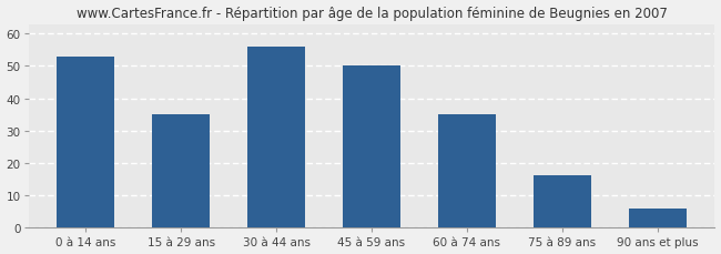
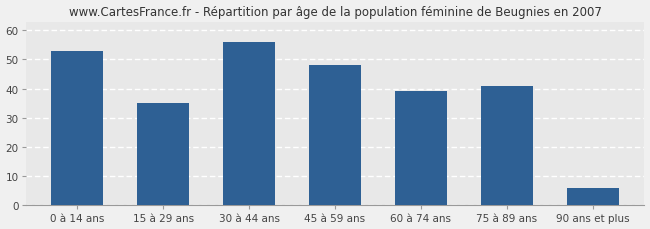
45 à 59 ans: 50 -> 48
60 à 74 ans: 35 -> 39
75 à 89 ans: 16 -> 41
